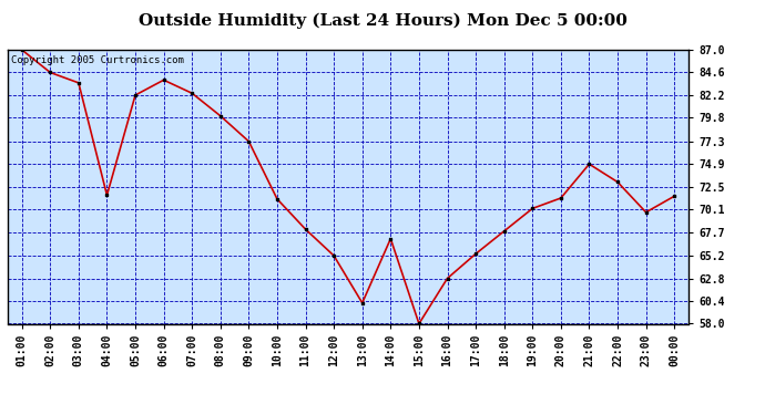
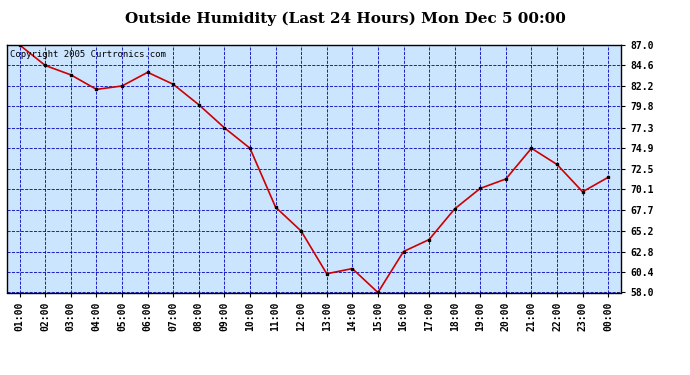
04:00: 71.6 -> 81.8
10:00: 71.2 -> 74.9
14:00: 67.0 -> 60.8
17:00: 65.4 -> 64.2
